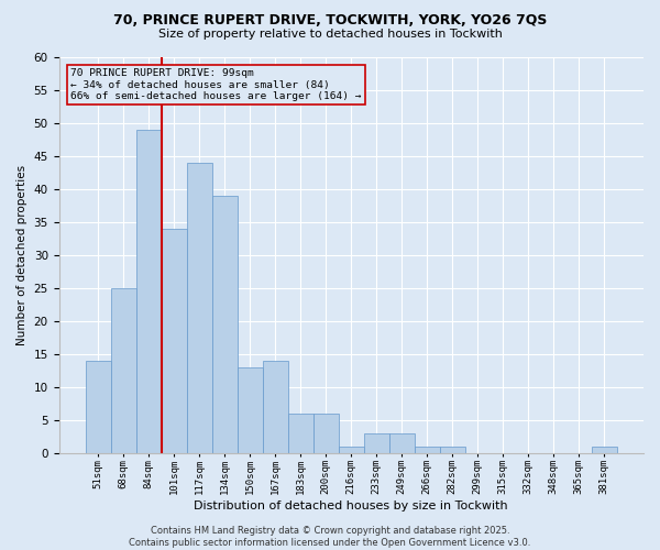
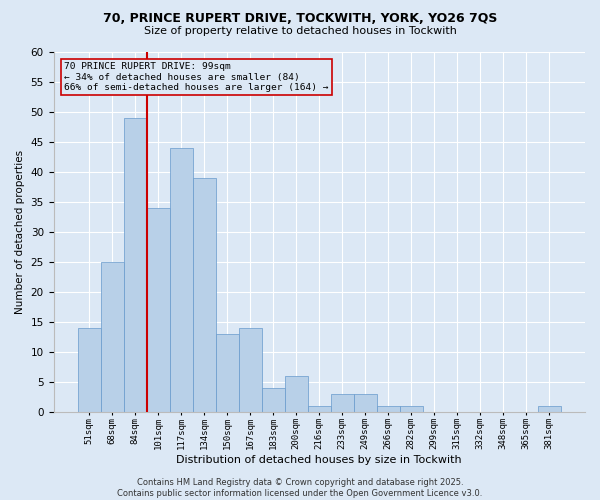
183sqm: 6 -> 4
